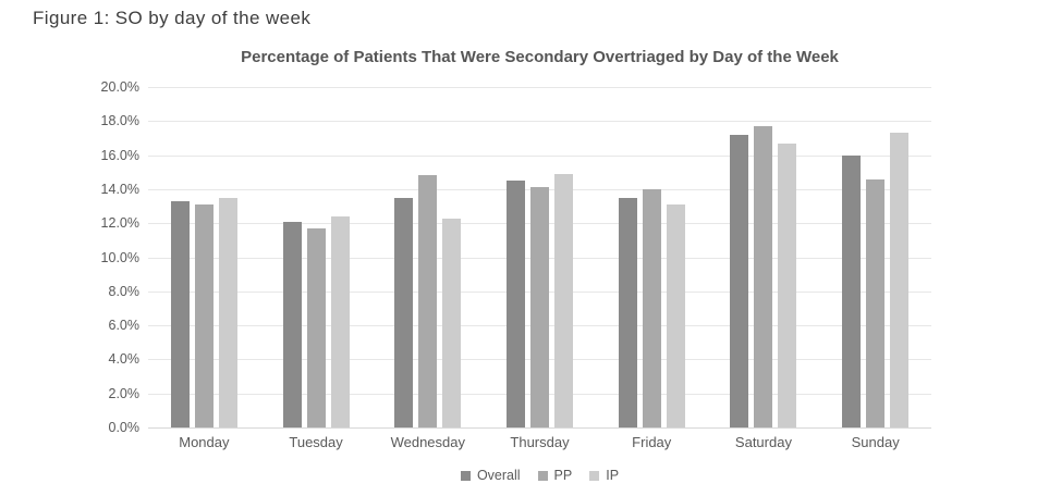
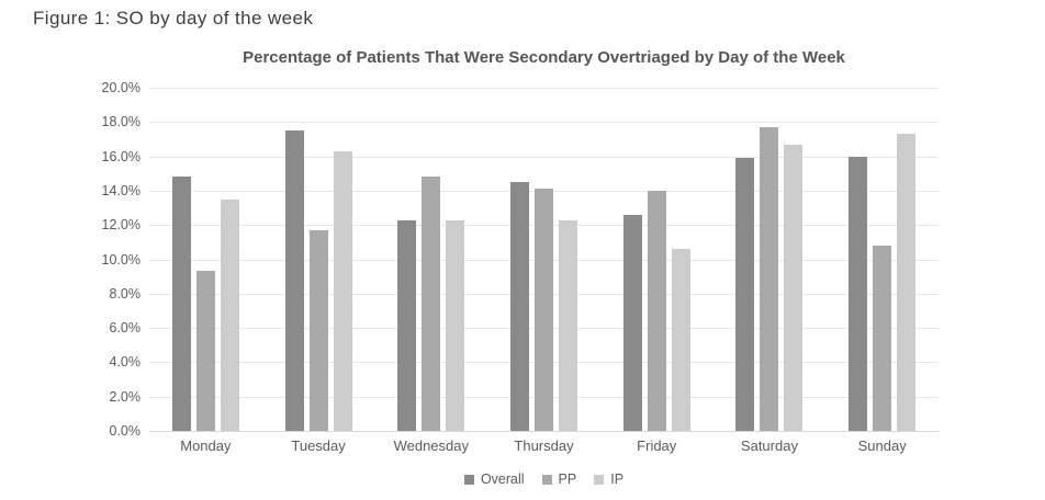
Overall/Monday: 13.3% -> 14.8%
PP/Monday: 13.1% -> 9.3%
Overall/Tuesday: 12.1% -> 17.5%
IP/Tuesday: 12.4% -> 16.3%
Overall/Wednesday: 13.5% -> 12.3%
IP/Thursday: 14.9% -> 12.3%
Overall/Friday: 13.5% -> 12.6%
IP/Friday: 13.1% -> 10.6%
Overall/Saturday: 17.2% -> 15.9%
PP/Sunday: 14.6% -> 10.8%
